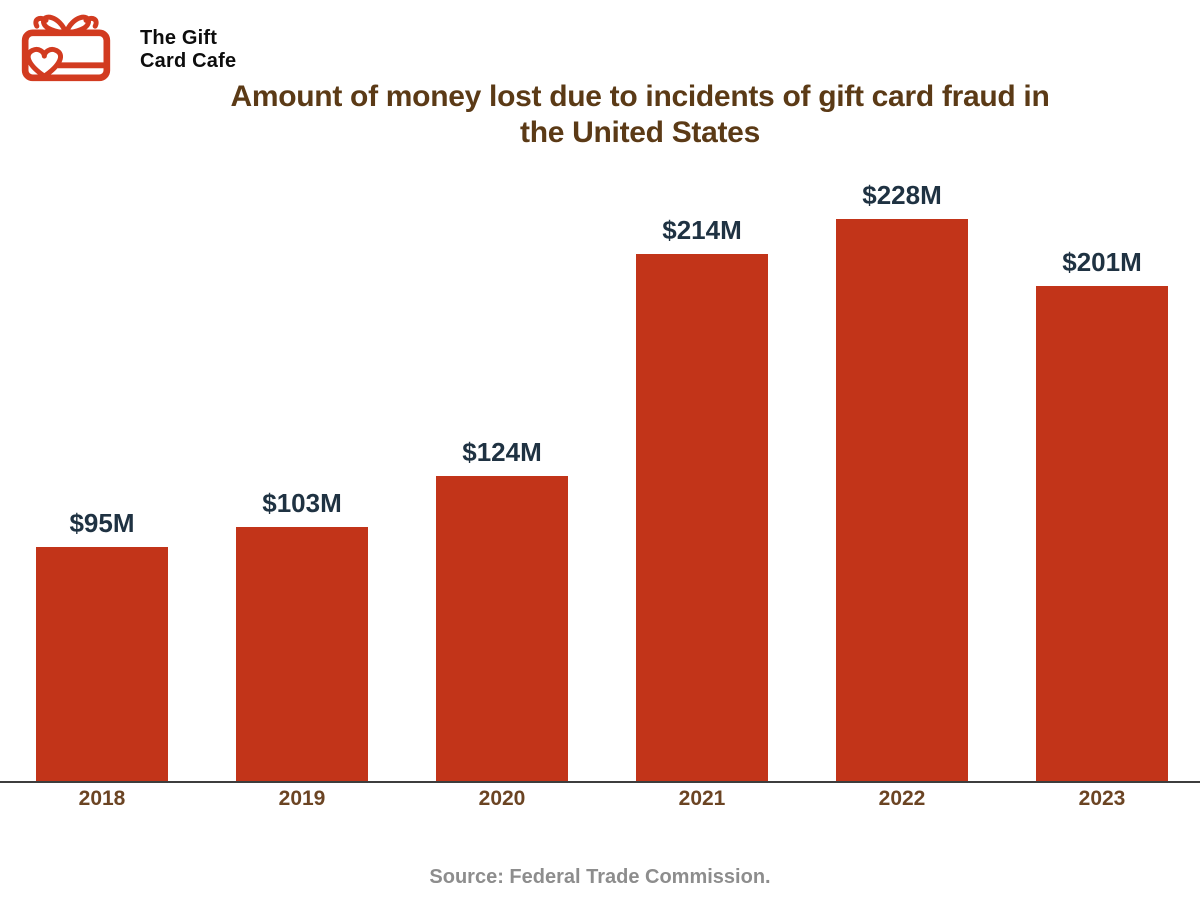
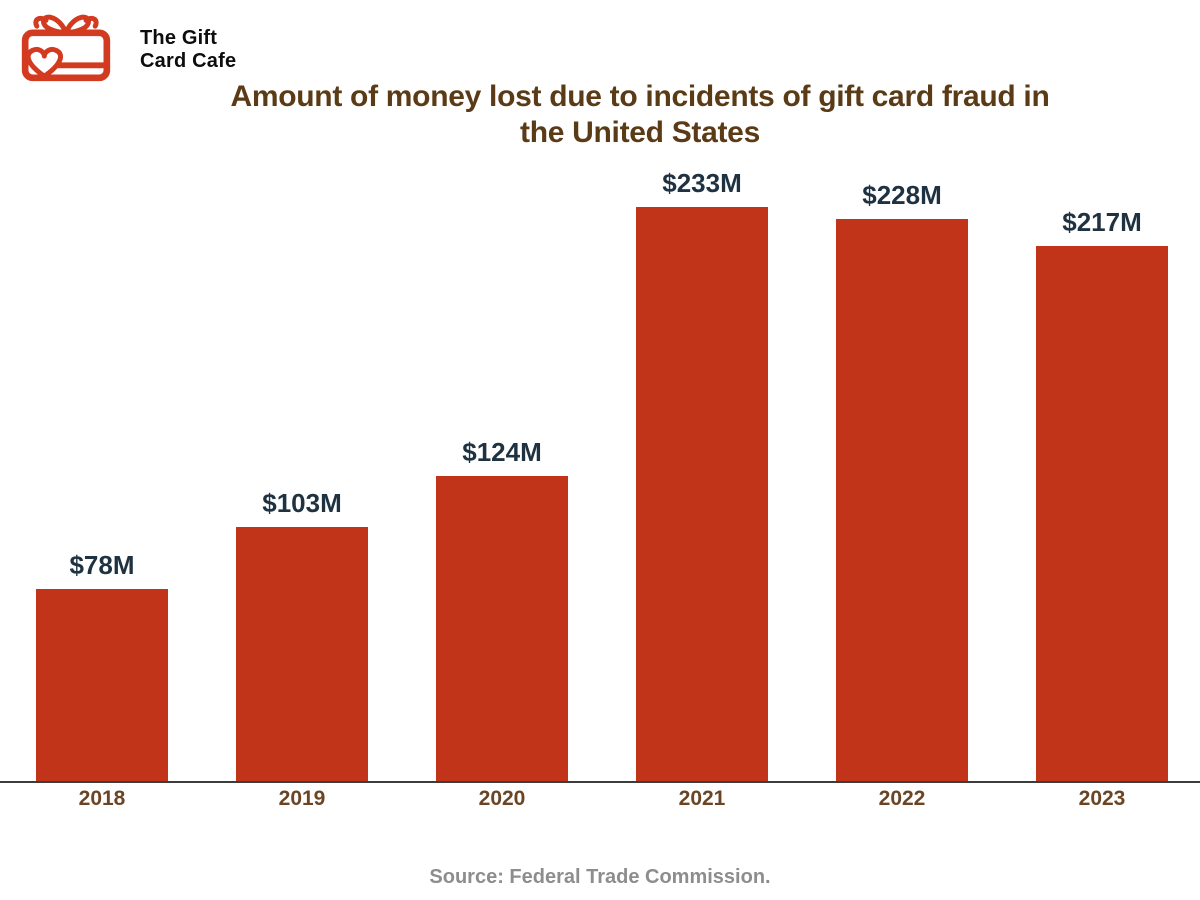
2018: $95M -> $78M
2021: $214M -> $233M
2023: $201M -> $217M
